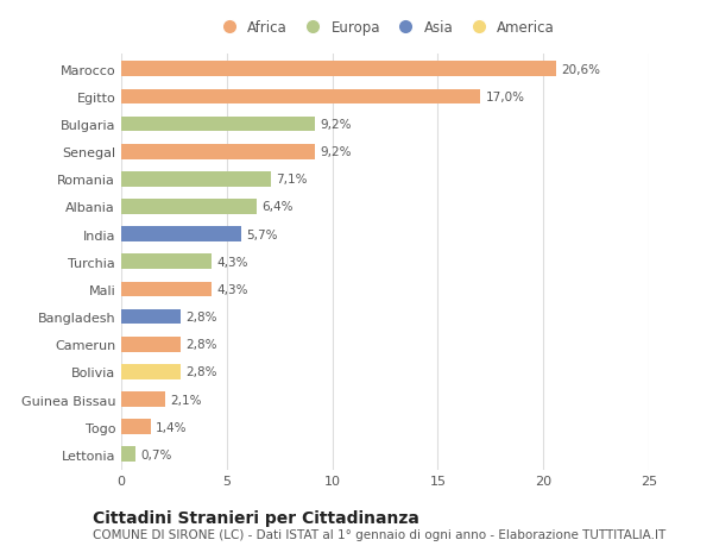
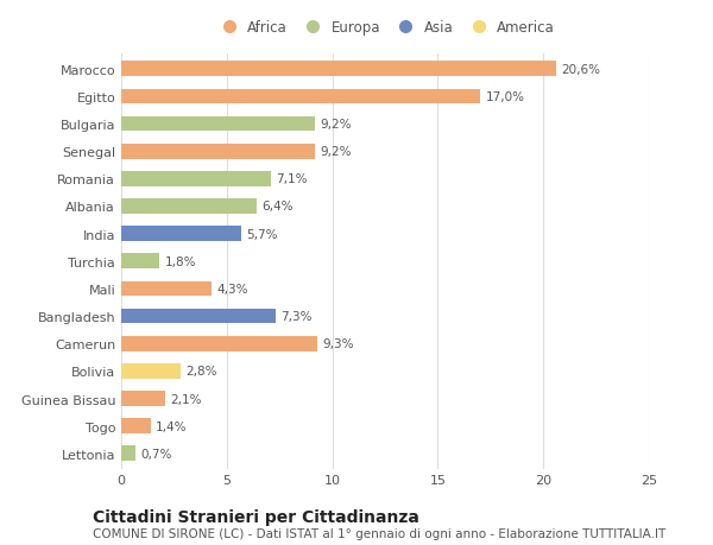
Turchia: 4,3% -> 1,8%
Bangladesh: 2,8% -> 7,3%
Camerun: 2,8% -> 9,3%
